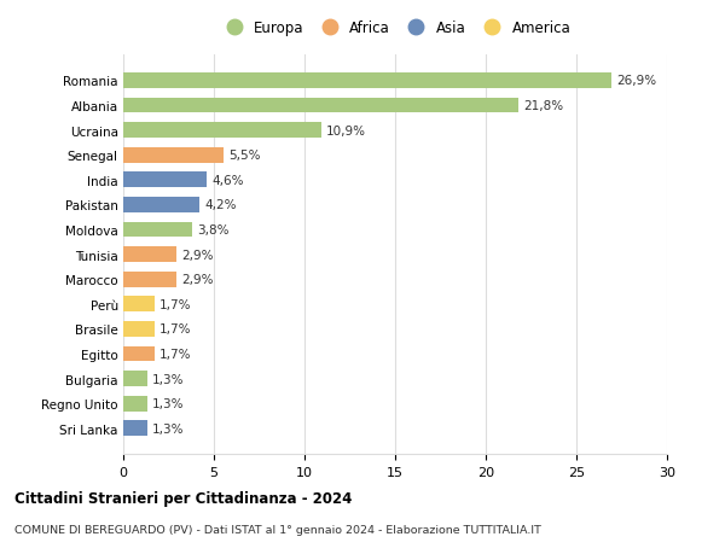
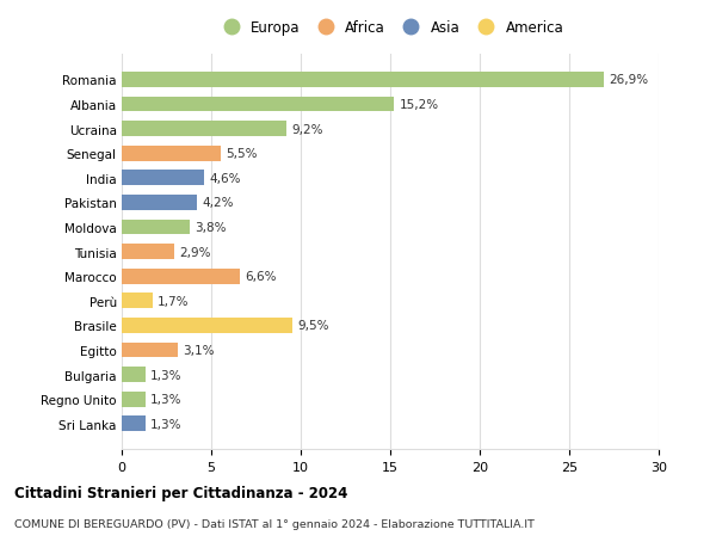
Albania: 21,8% -> 15,2%
Ucraina: 10,9% -> 9,2%
Marocco: 2,9% -> 6,6%
Brasile: 1,7% -> 9,5%
Egitto: 1,7% -> 3,1%
